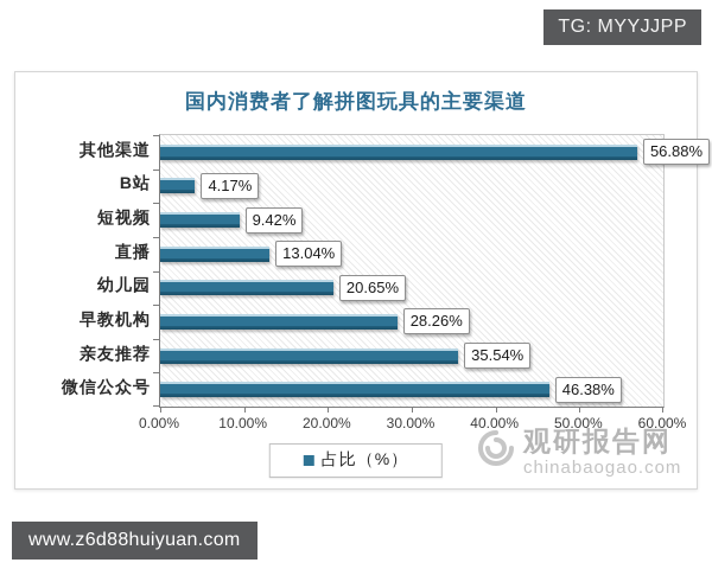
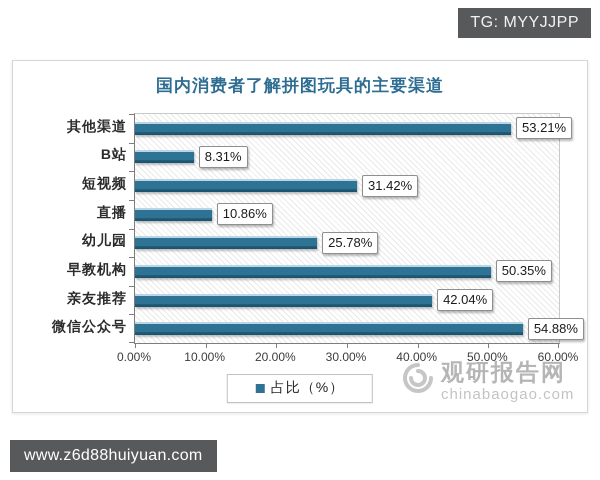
其他渠道: 56.88% -> 53.21%
B站: 4.17% -> 8.31%
短视频: 9.42% -> 31.42%
直播: 13.04% -> 10.86%
幼儿园: 20.65% -> 25.78%
早教机构: 28.26% -> 50.35%
亲友推荐: 35.54% -> 42.04%
微信公众号: 46.38% -> 54.88%
